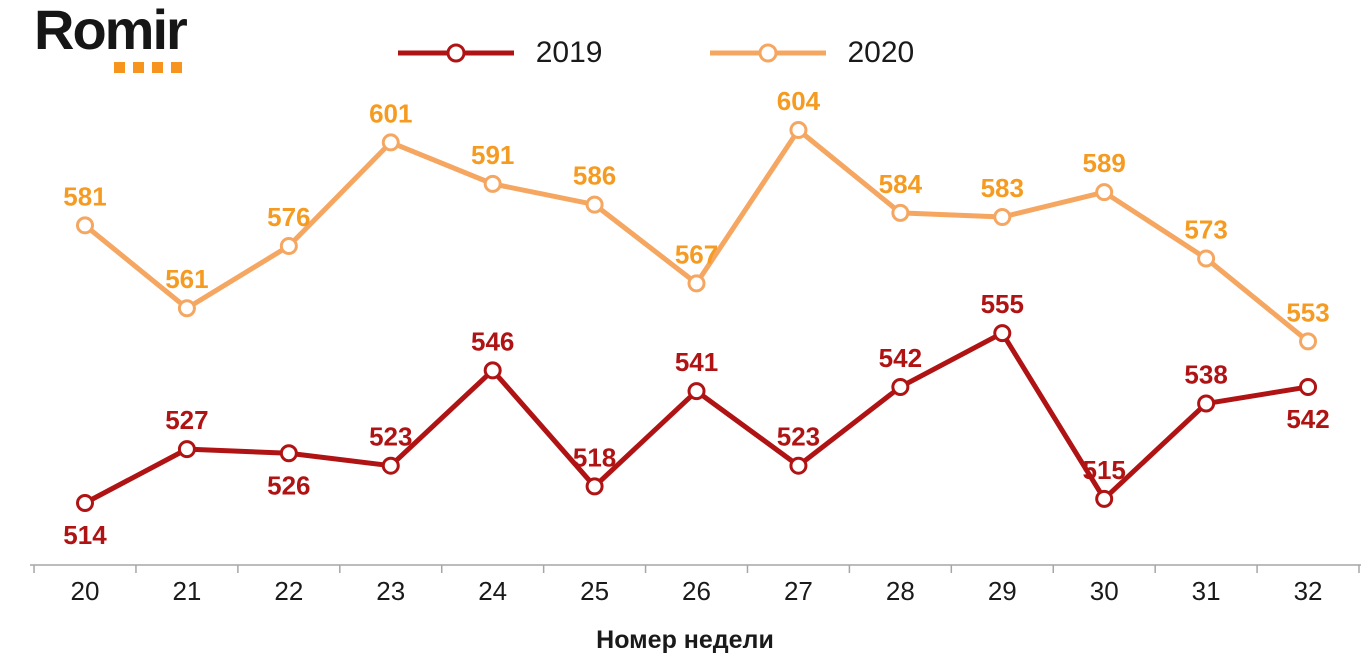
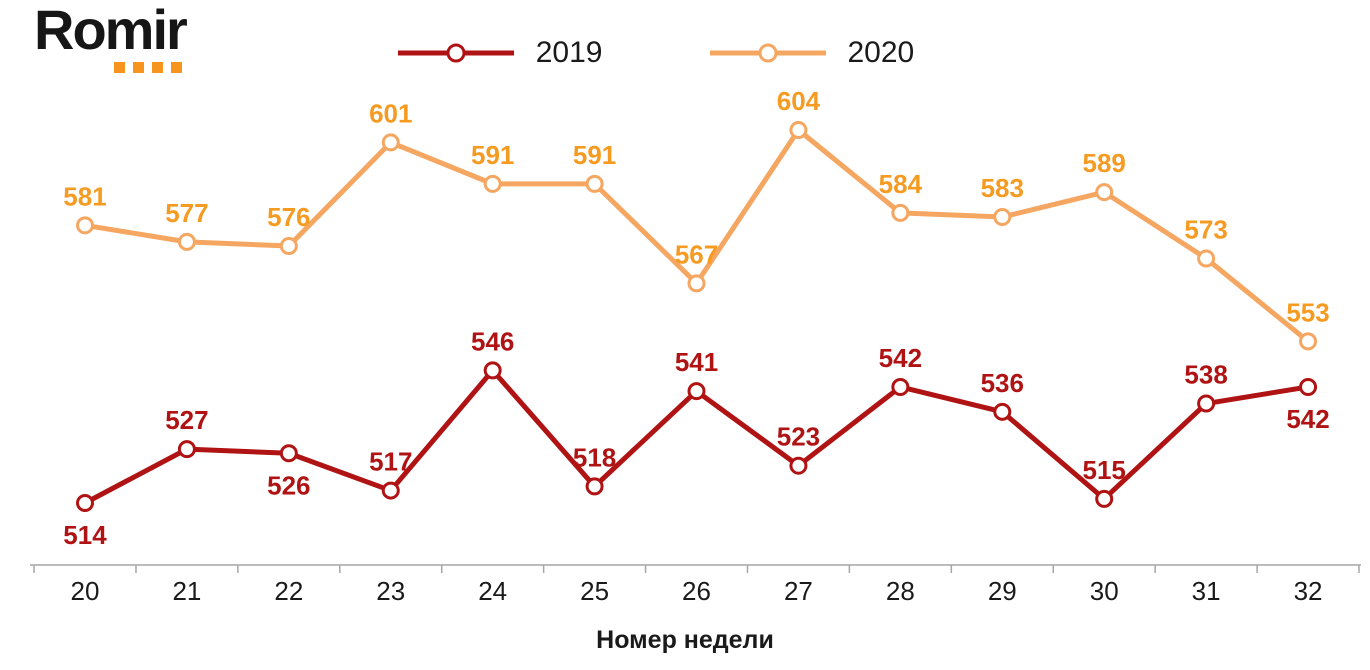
2020/21: 561 -> 577
2019/23: 523 -> 517
2020/25: 586 -> 591
2019/29: 555 -> 536
